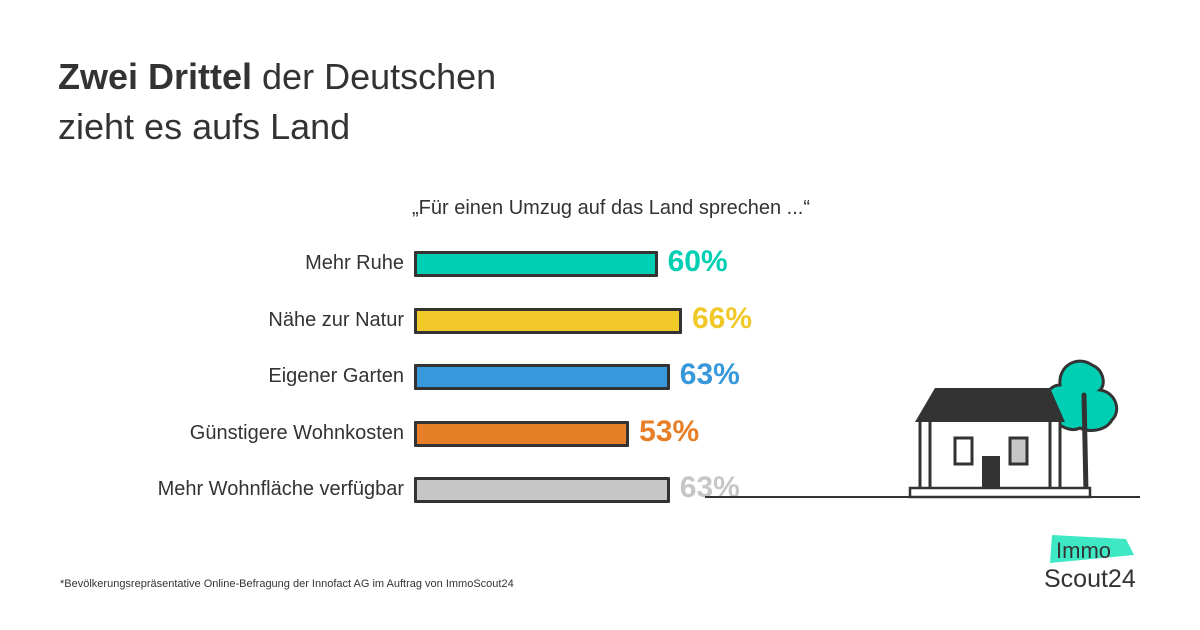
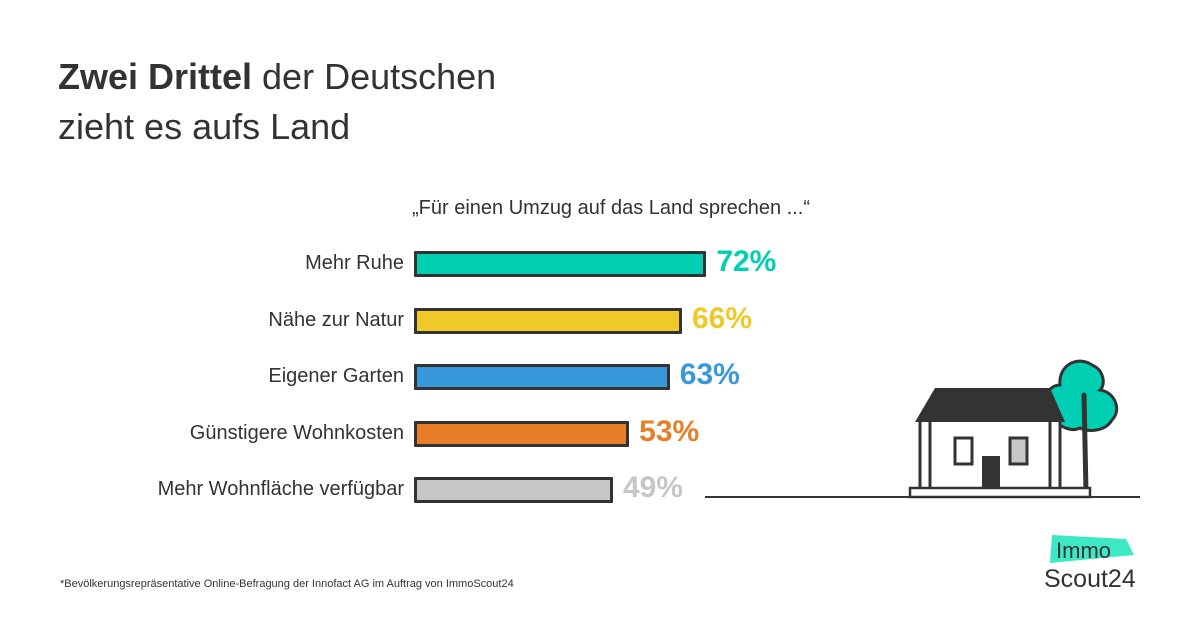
Mehr Ruhe: 60% -> 72%
Mehr Wohnfläche verfügbar: 63% -> 49%
